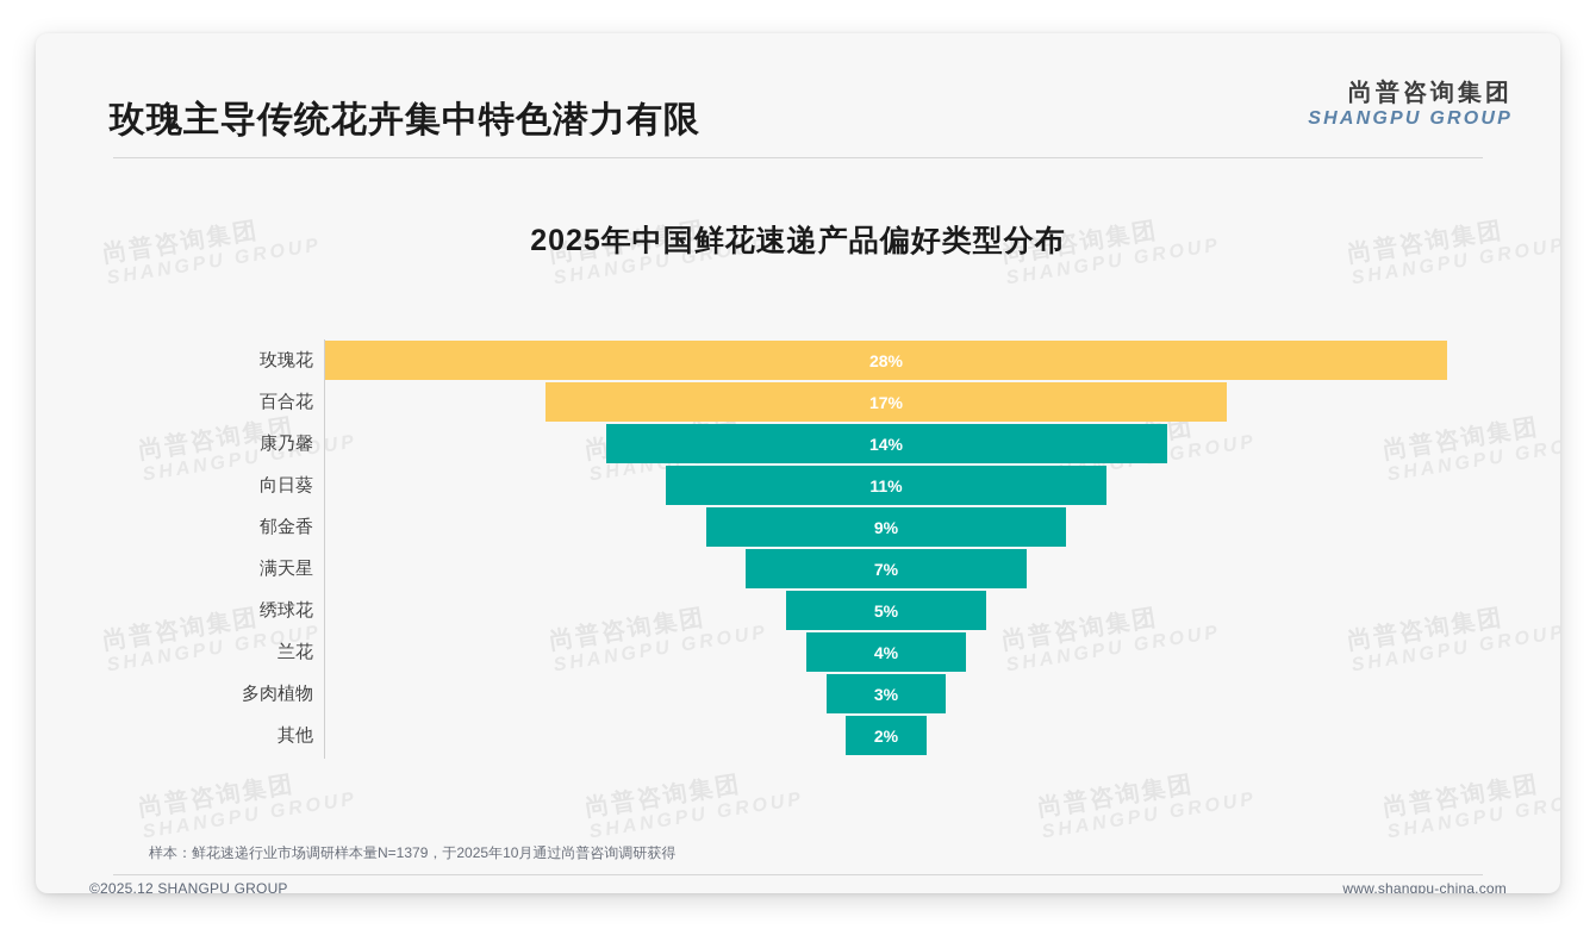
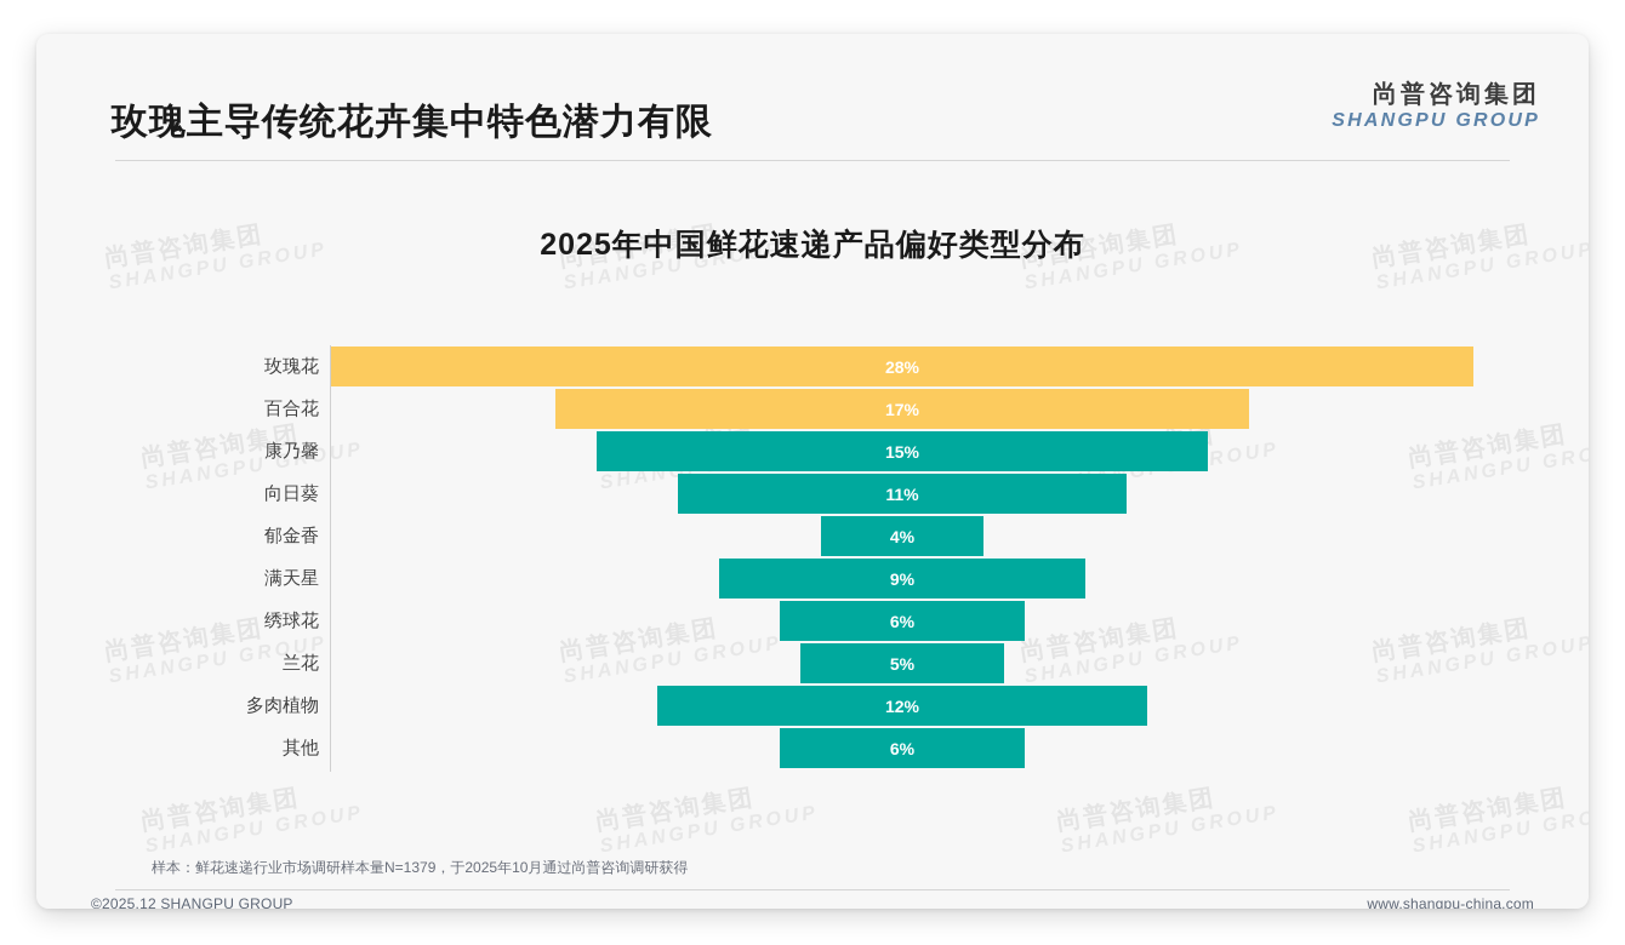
康乃馨: 14% -> 15%
郁金香: 9% -> 4%
满天星: 7% -> 9%
绣球花: 5% -> 6%
兰花: 4% -> 5%
多肉植物: 3% -> 12%
其他: 2% -> 6%
